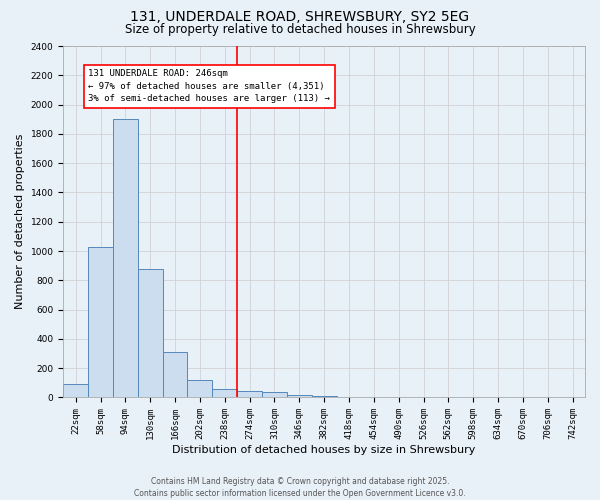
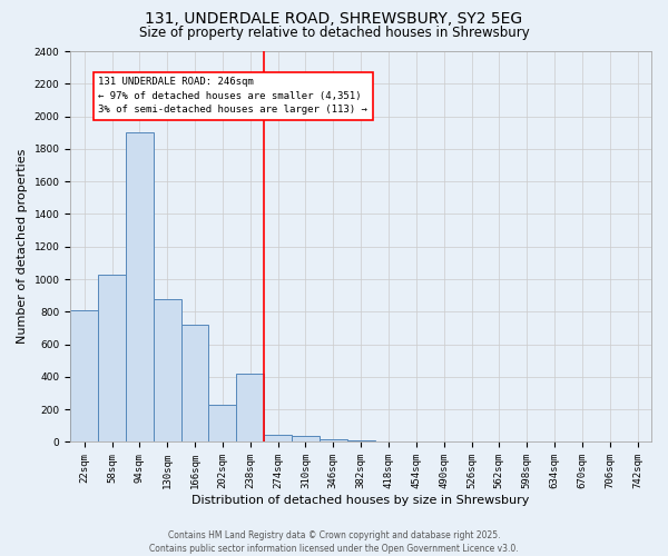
22sqm: 90 -> 810
166sqm: 310 -> 720
202sqm: 120 -> 230
238sqm: 60 -> 420
